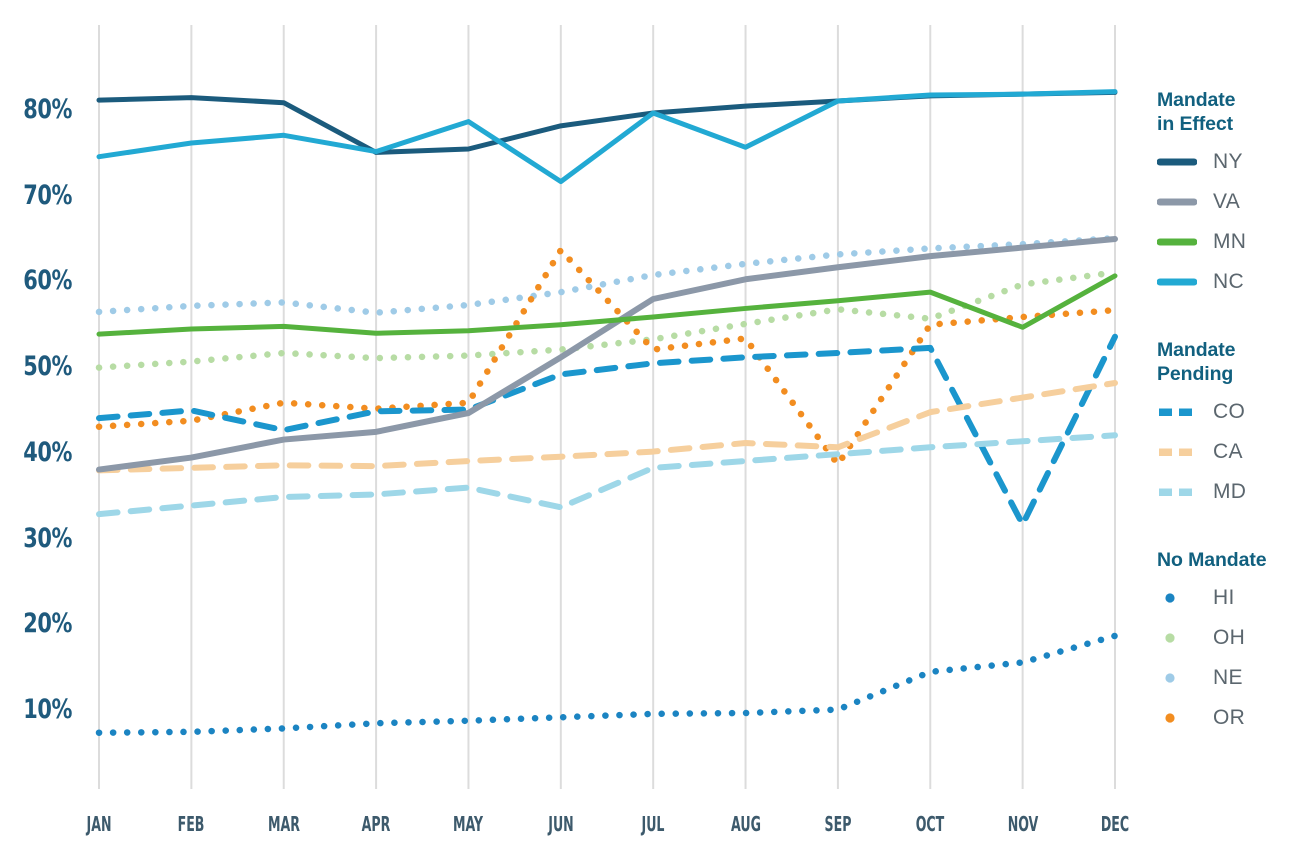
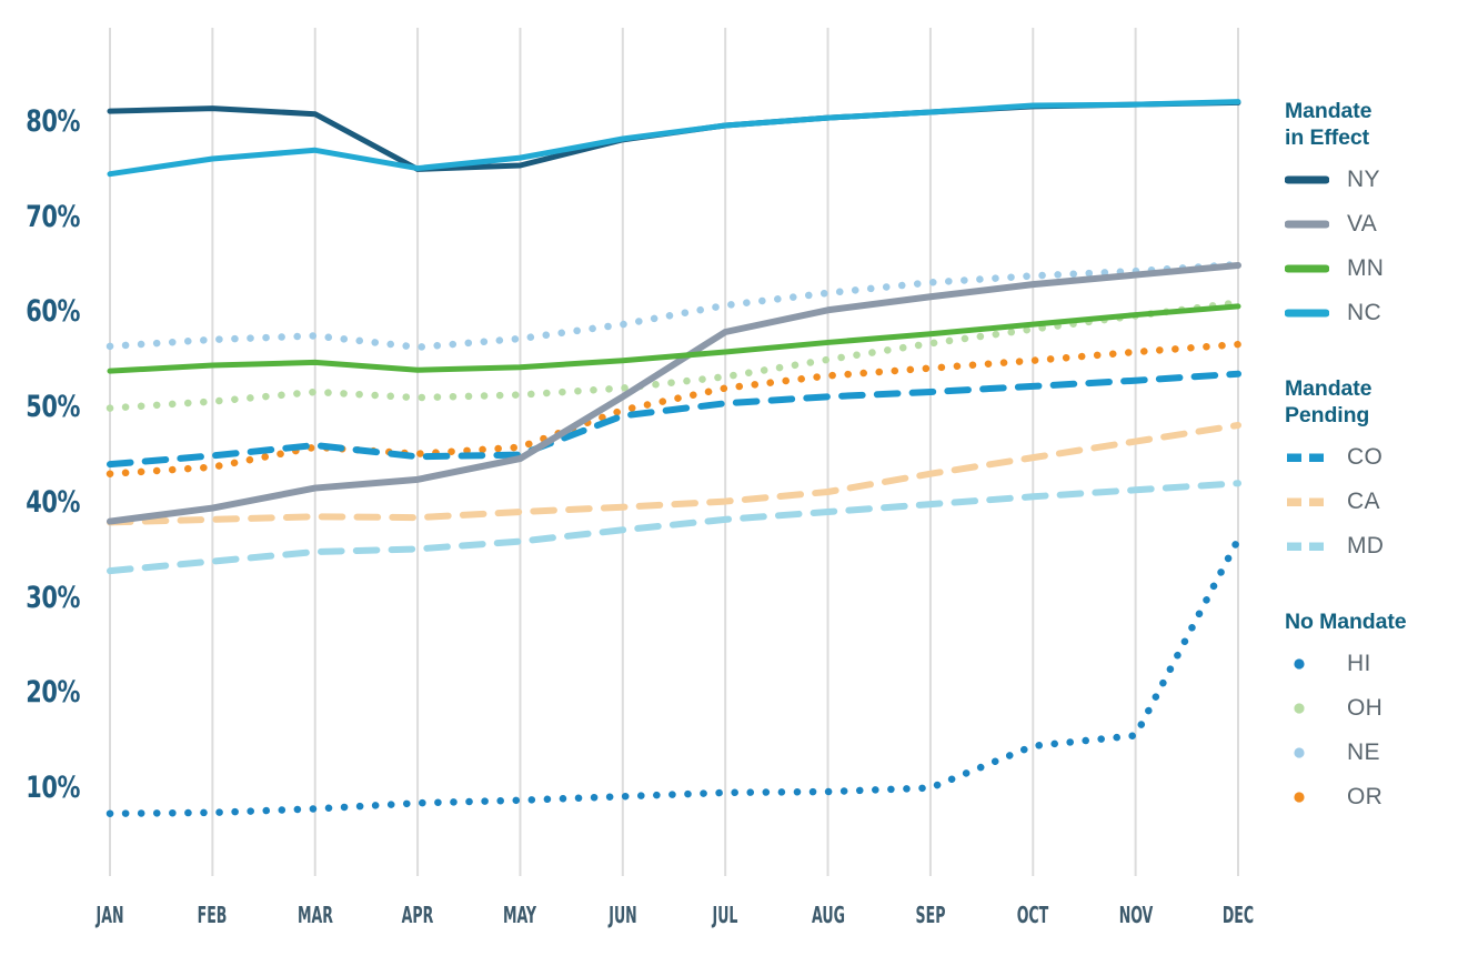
CO/MAR: 43% -> 46%
NC/MAY: 79% -> 77%
NC/JUN: 72% -> 79%
MD/JUN: 34% -> 38%
OR/JUN: 64% -> 50%
NC/AUG: 76% -> 81%
CA/SEP: 41% -> 43%
OR/SEP: 39% -> 54%
OH/OCT: 56% -> 59%
MN/NOV: 55% -> 60%
CO/NOV: 32% -> 53%
HI/DEC: 19% -> 36%
